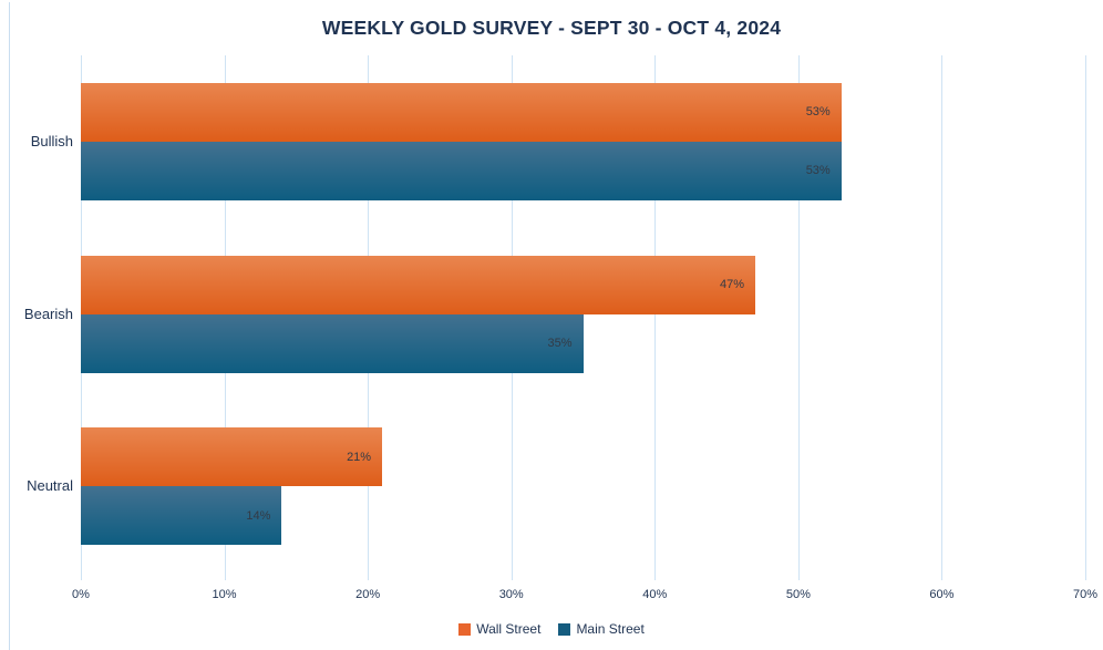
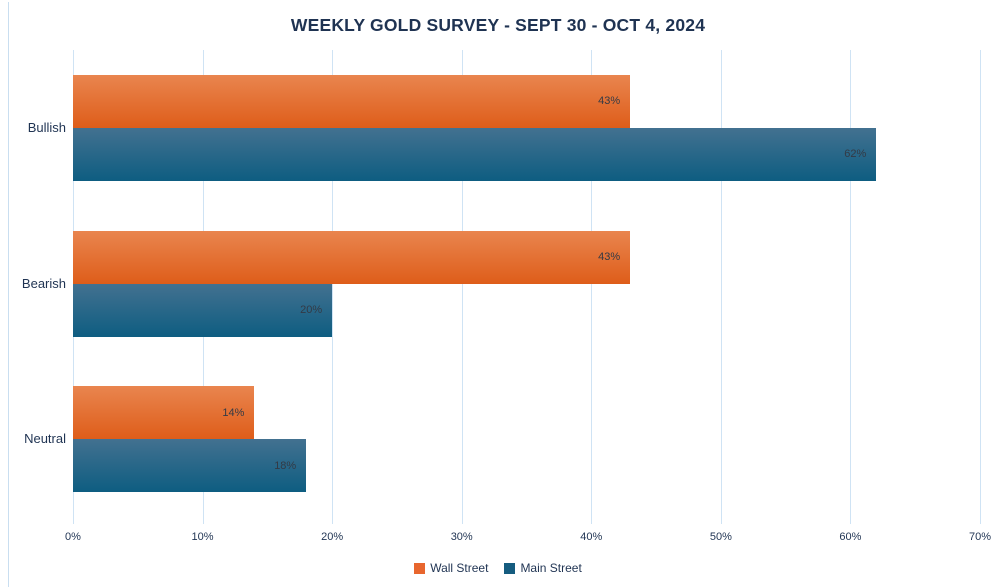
Wall Street/Bullish: 53% -> 43%
Main Street/Bullish: 53% -> 62%
Wall Street/Bearish: 47% -> 43%
Main Street/Bearish: 35% -> 20%
Wall Street/Neutral: 21% -> 14%
Main Street/Neutral: 14% -> 18%
